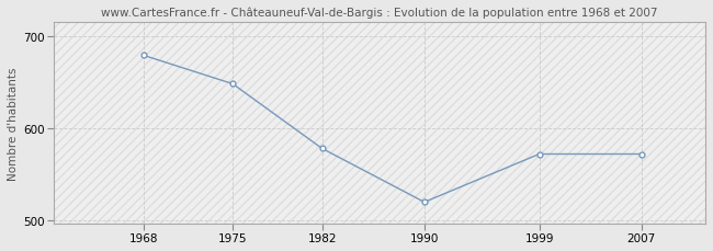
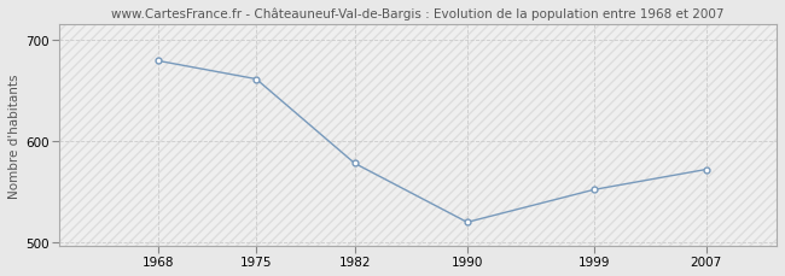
1975: 648 -> 661
1999: 572 -> 552
